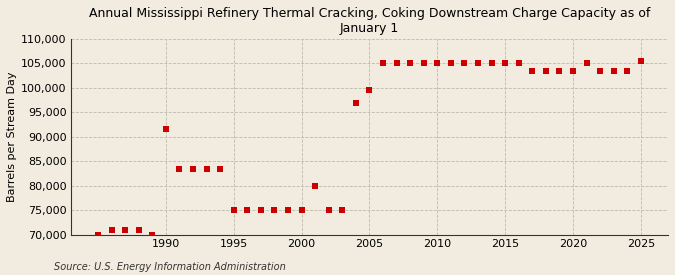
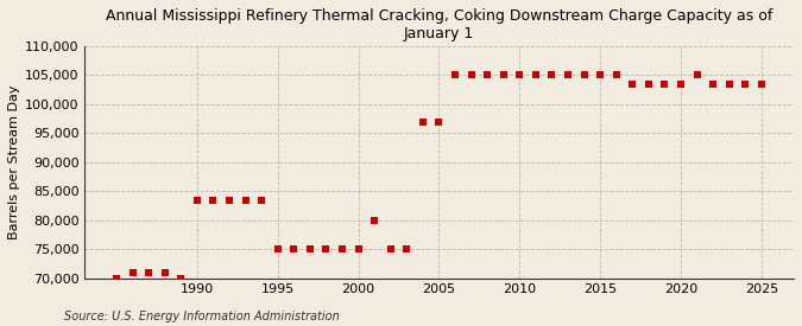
1990: 91,500 -> 83,500
2005: 99,500 -> 97,000
2025: 105,500 -> 103,500
